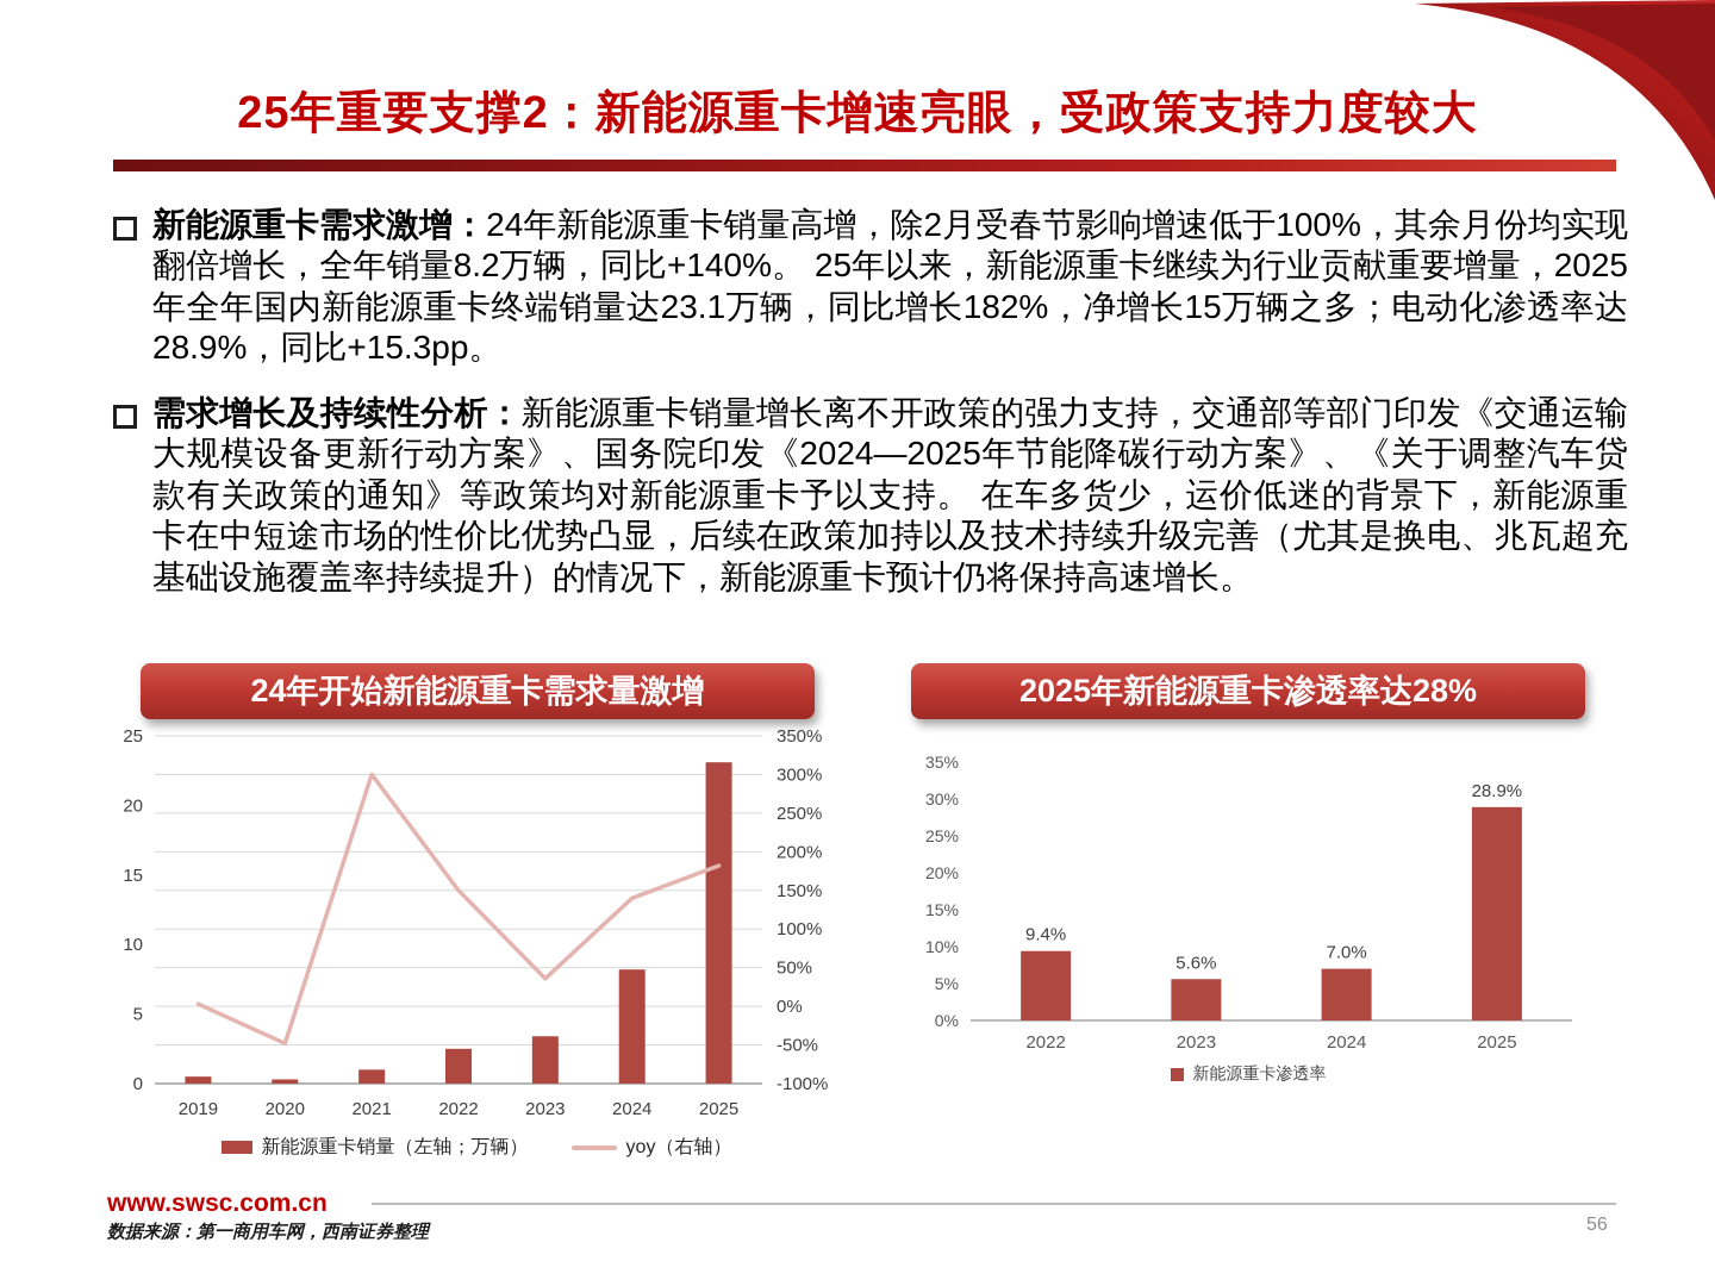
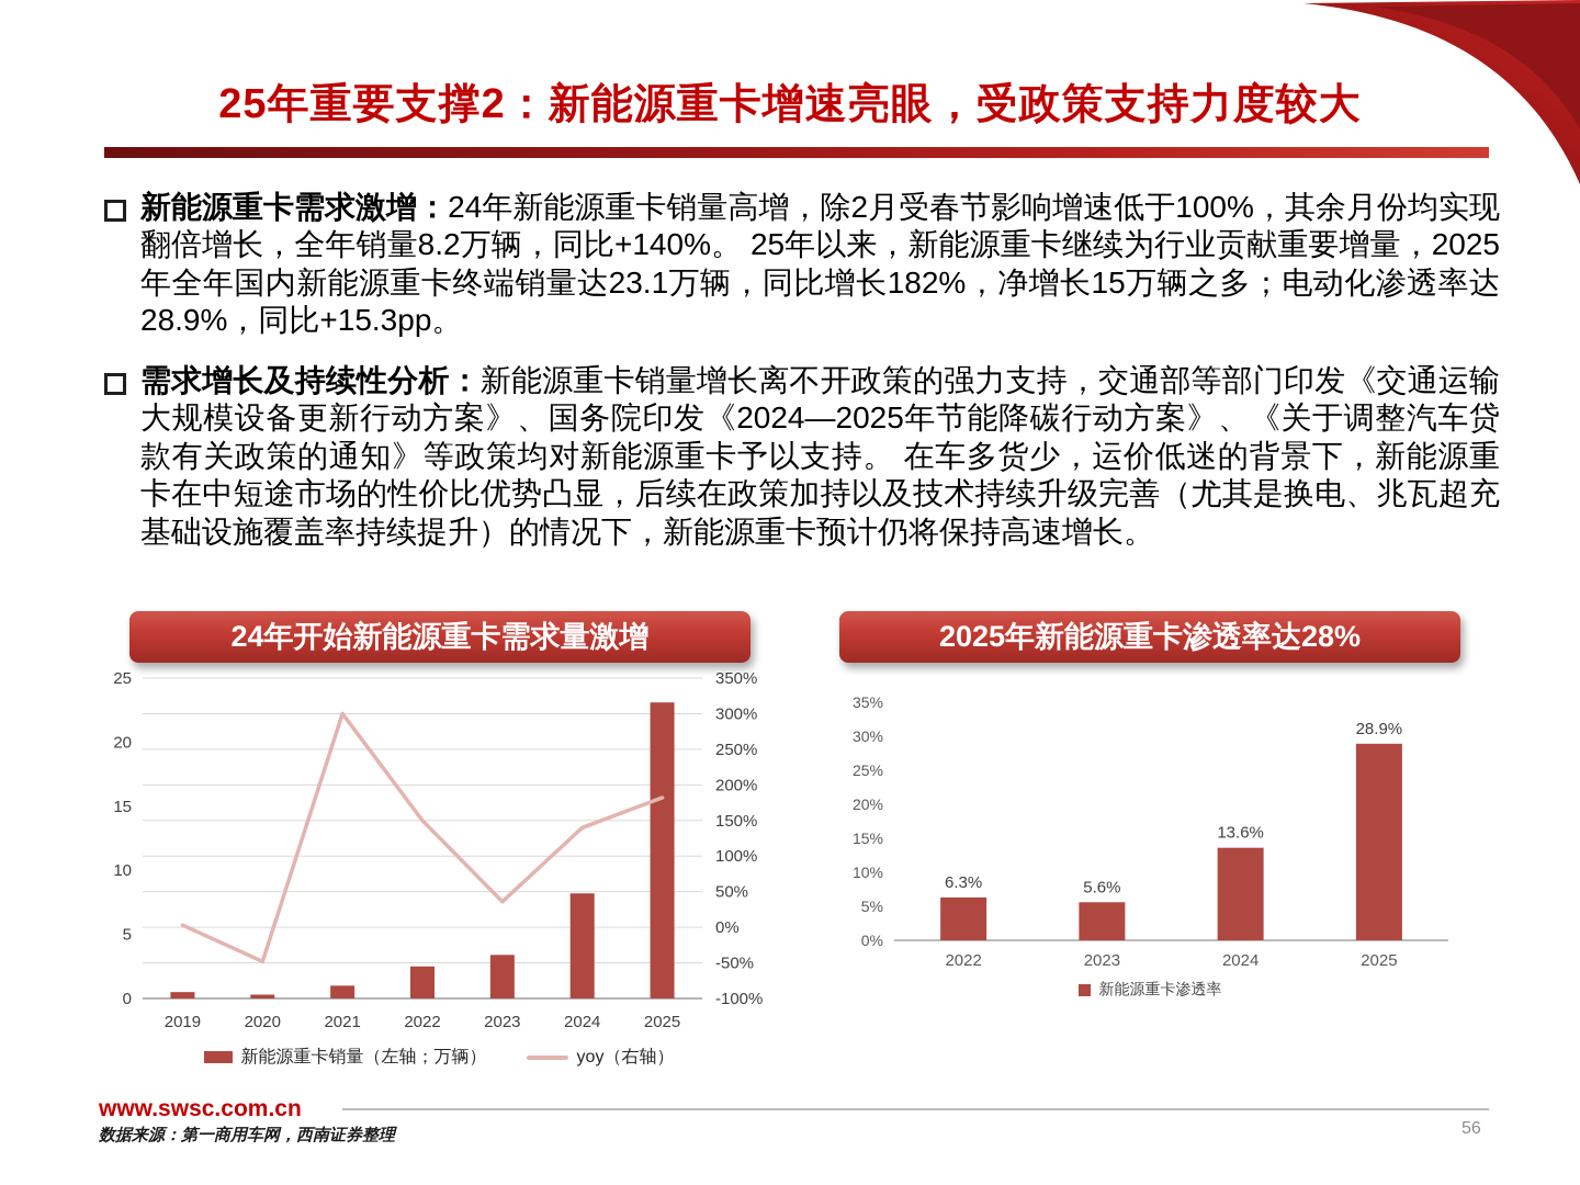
2025年新能源重卡渗透率达28%/2022: 9.4% -> 6.3%
2025年新能源重卡渗透率达28%/2024: 7.0% -> 13.6%
